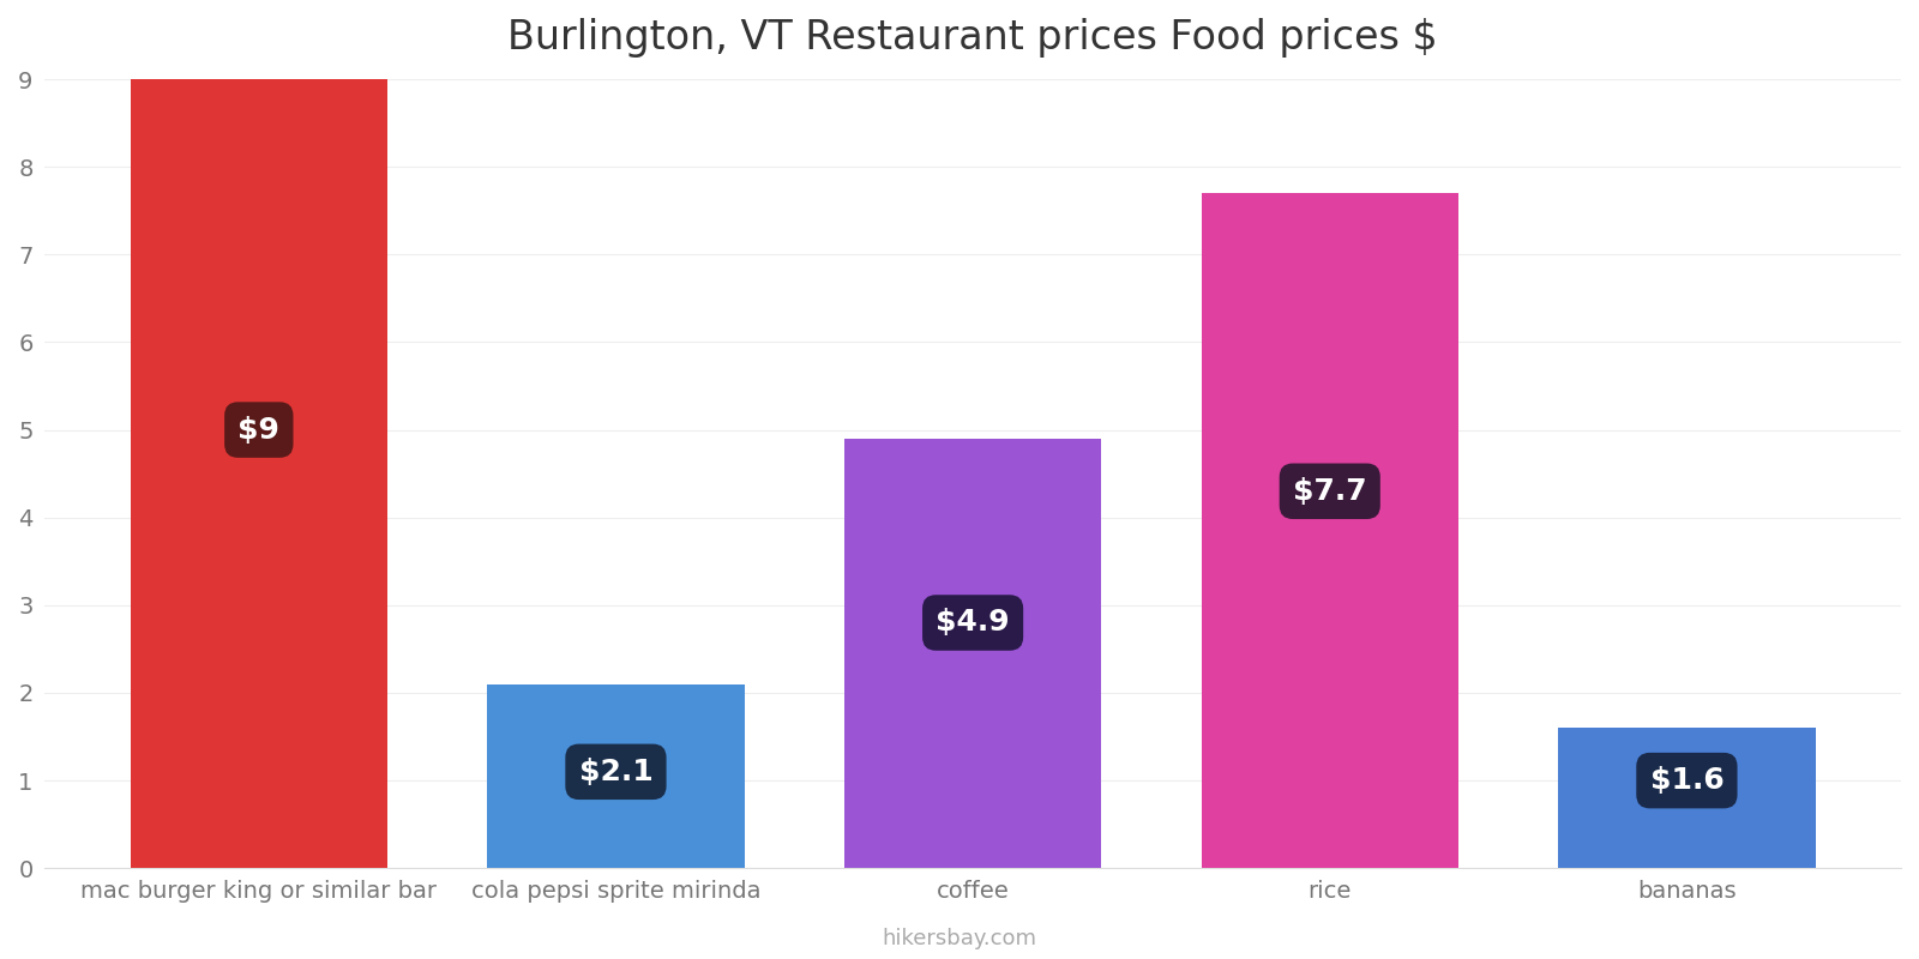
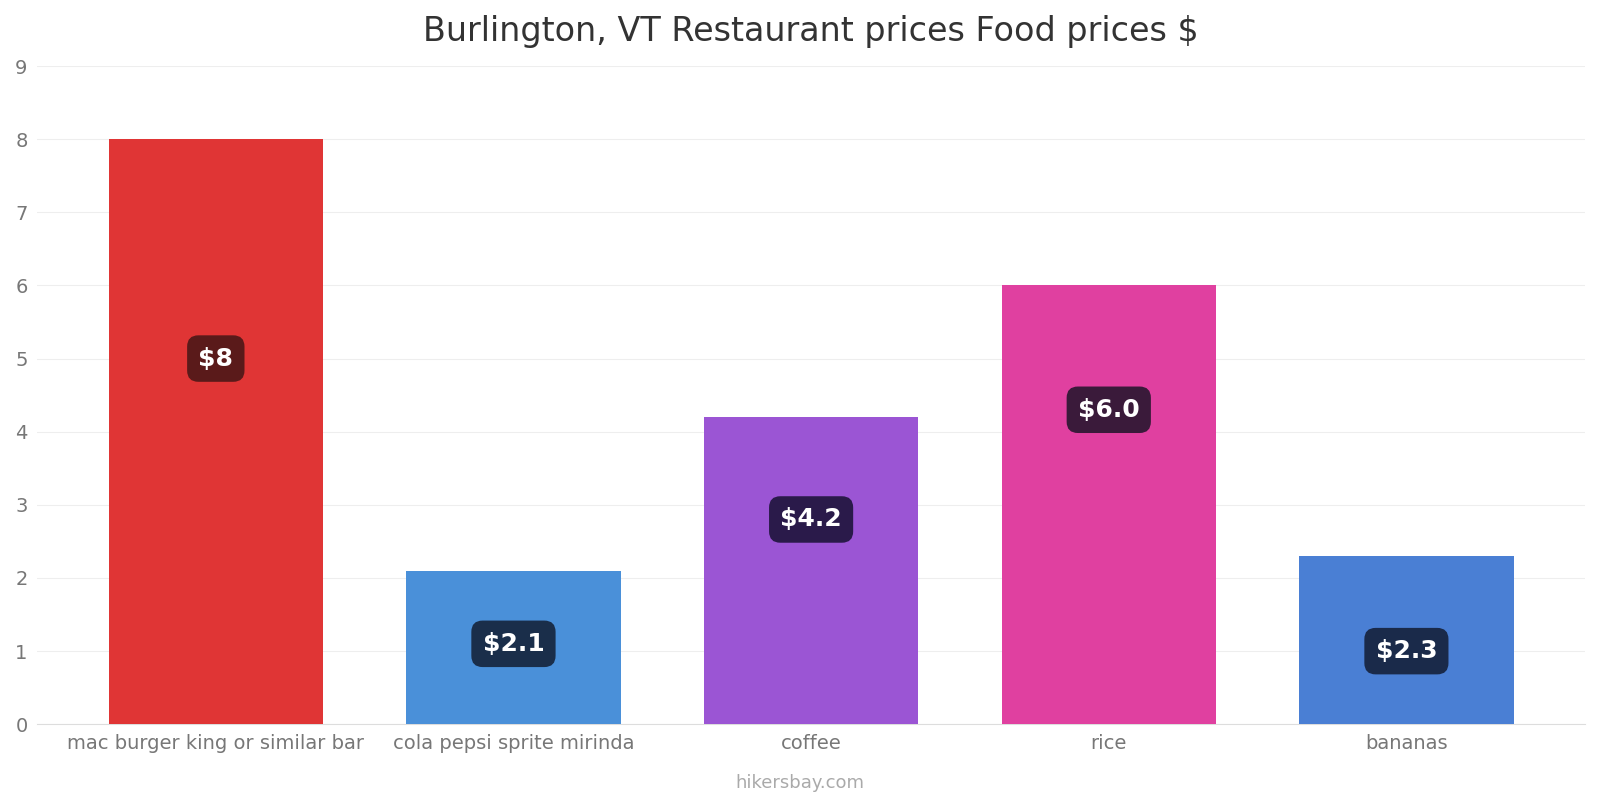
mac burger king or similar bar: $9 -> $8
coffee: $4.9 -> $4.2
rice: $7.7 -> $6.0
bananas: $1.6 -> $2.3
